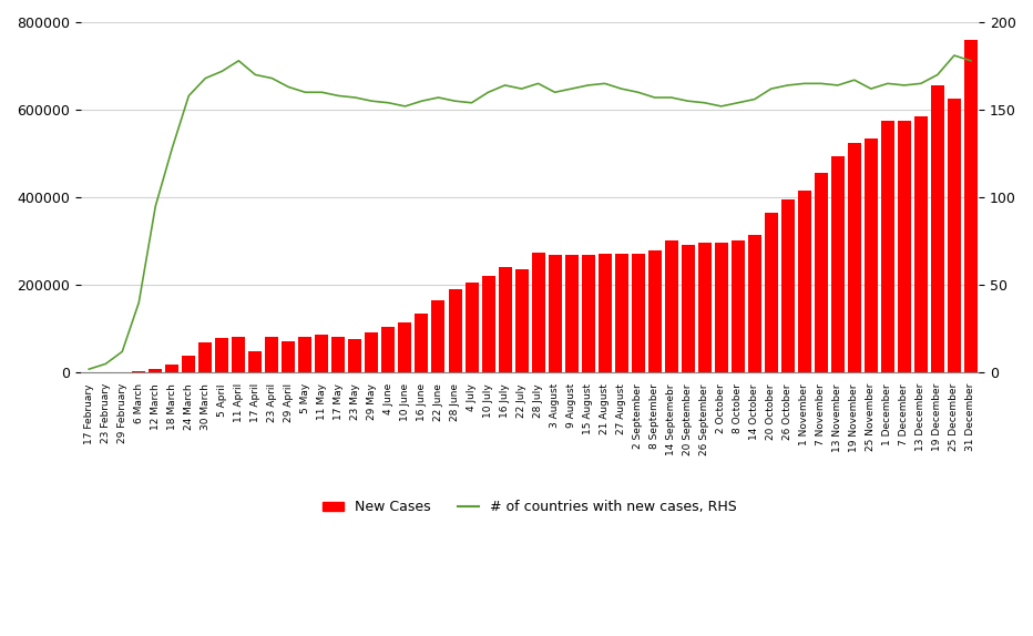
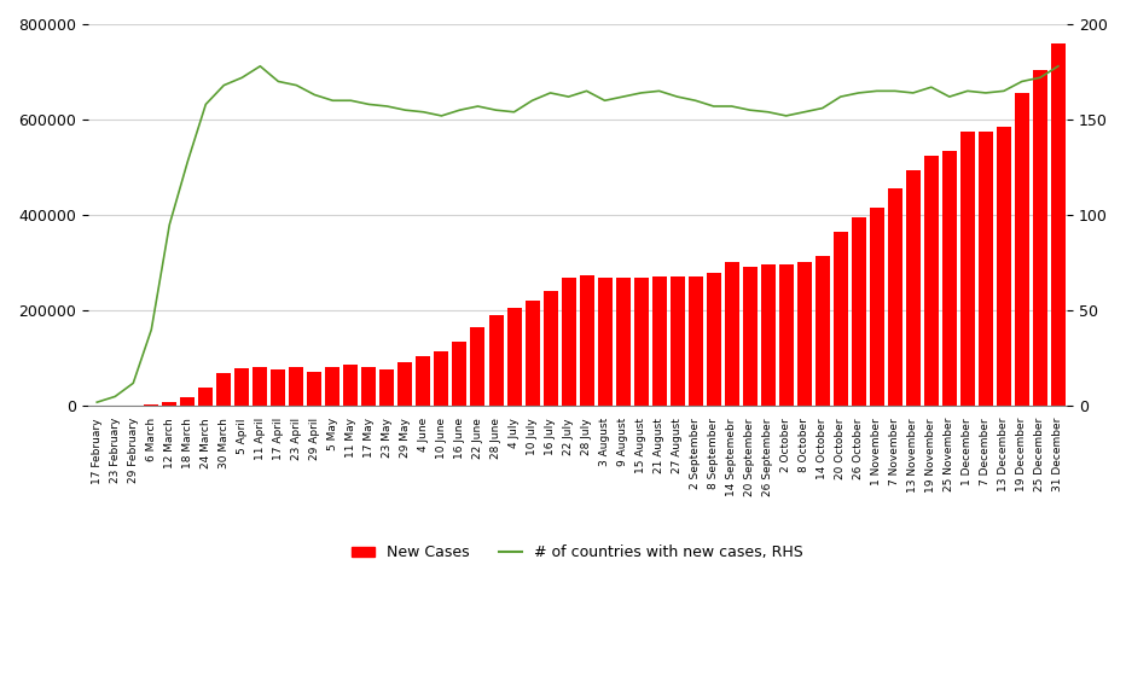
New Cases/17 April: 50000 -> 76000
New Cases/22 July: 235000 -> 268000
New Cases/25 December: 625000 -> 705000
# of countries with new cases, RHS/25 December: 181 -> 172
